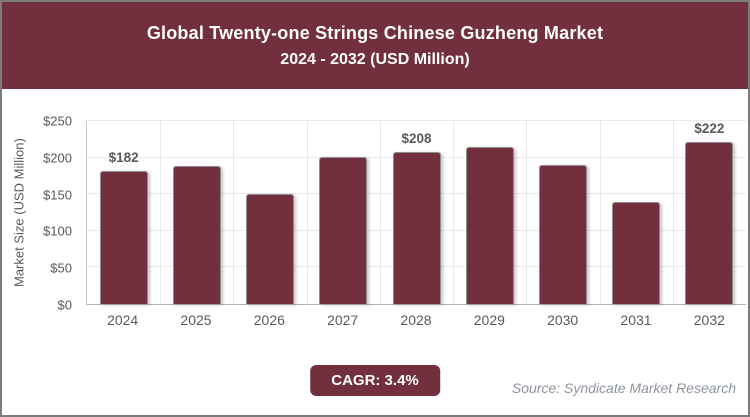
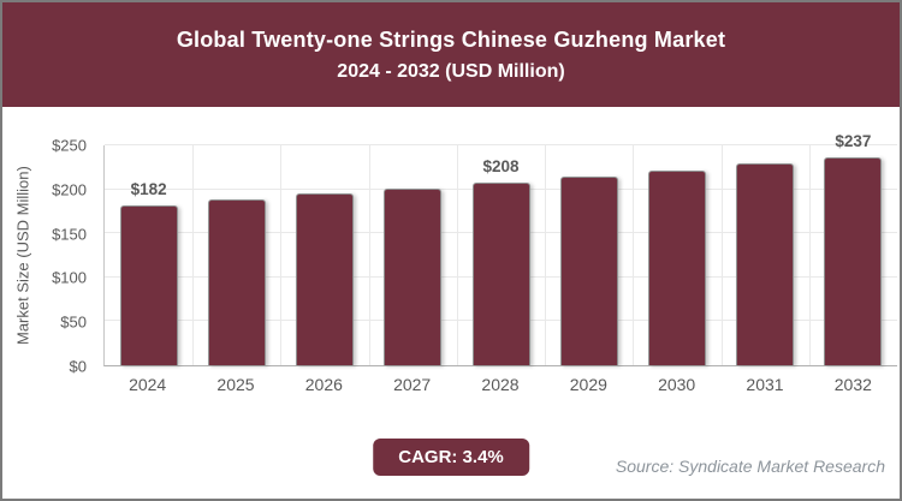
2026: $150 -> $200
2030: $190 -> $220
2031: $140 -> $230
2032: $222 -> $237
